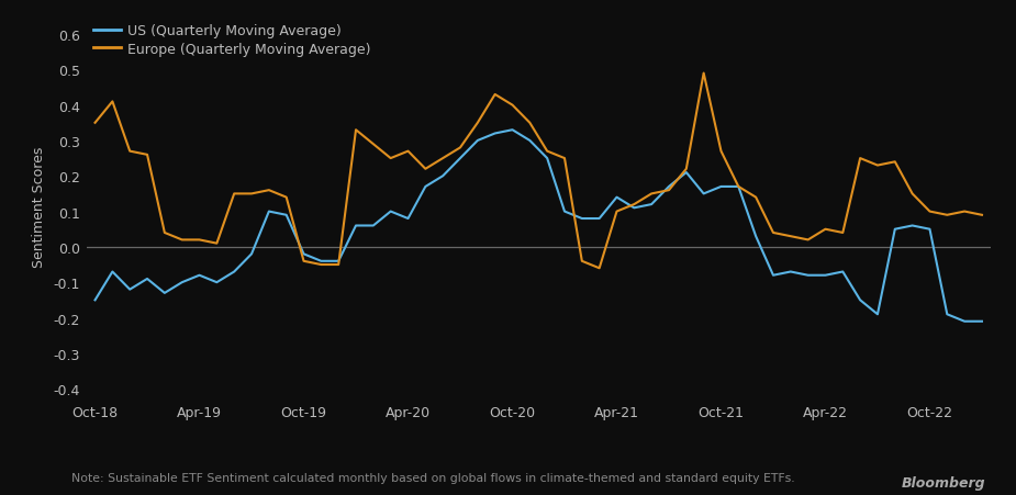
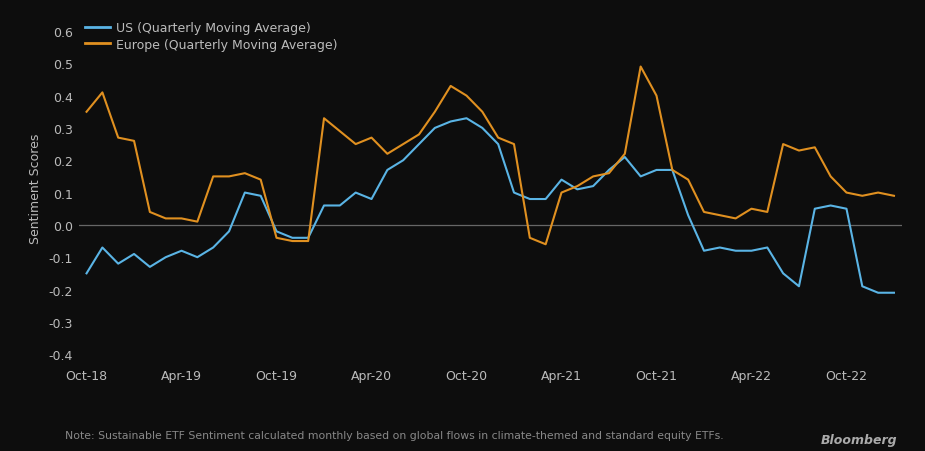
Europe (Quarterly Moving Average)/Oct-21: 0.27 -> 0.40
